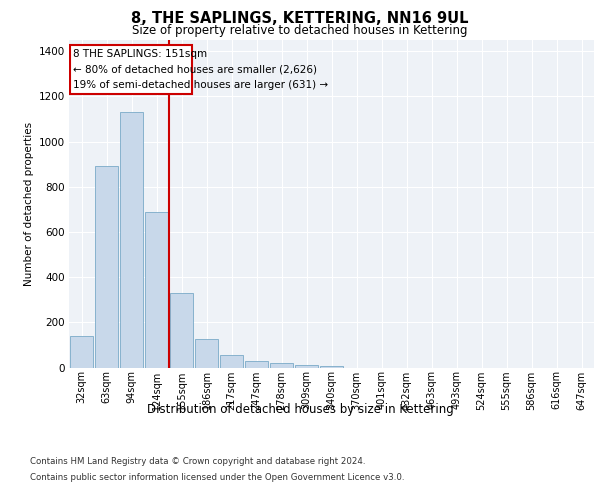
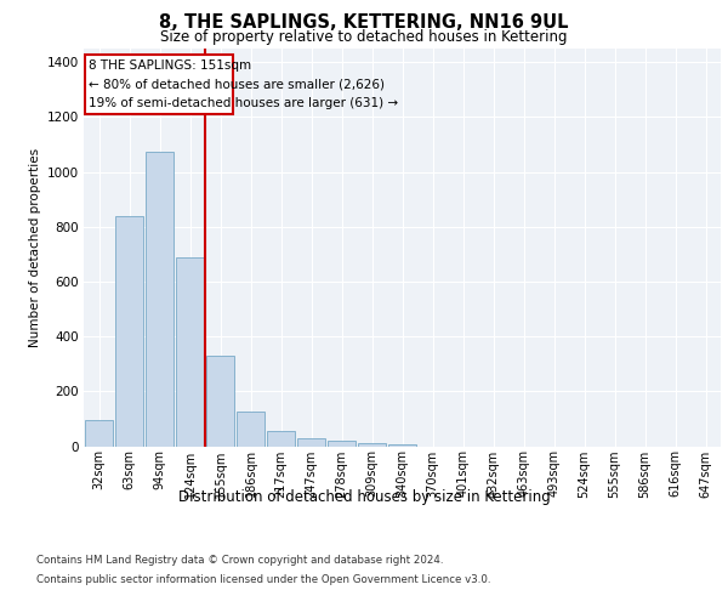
32sqm: 140 -> 95
63sqm: 890 -> 840
94sqm: 1130 -> 1075
